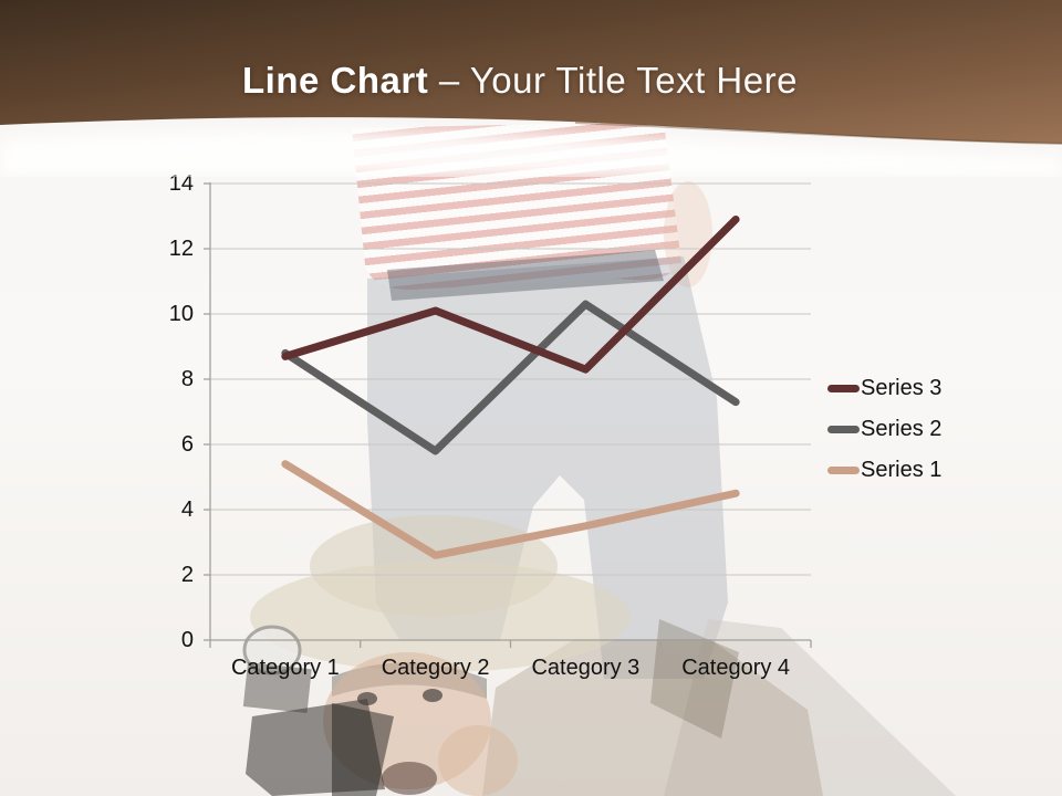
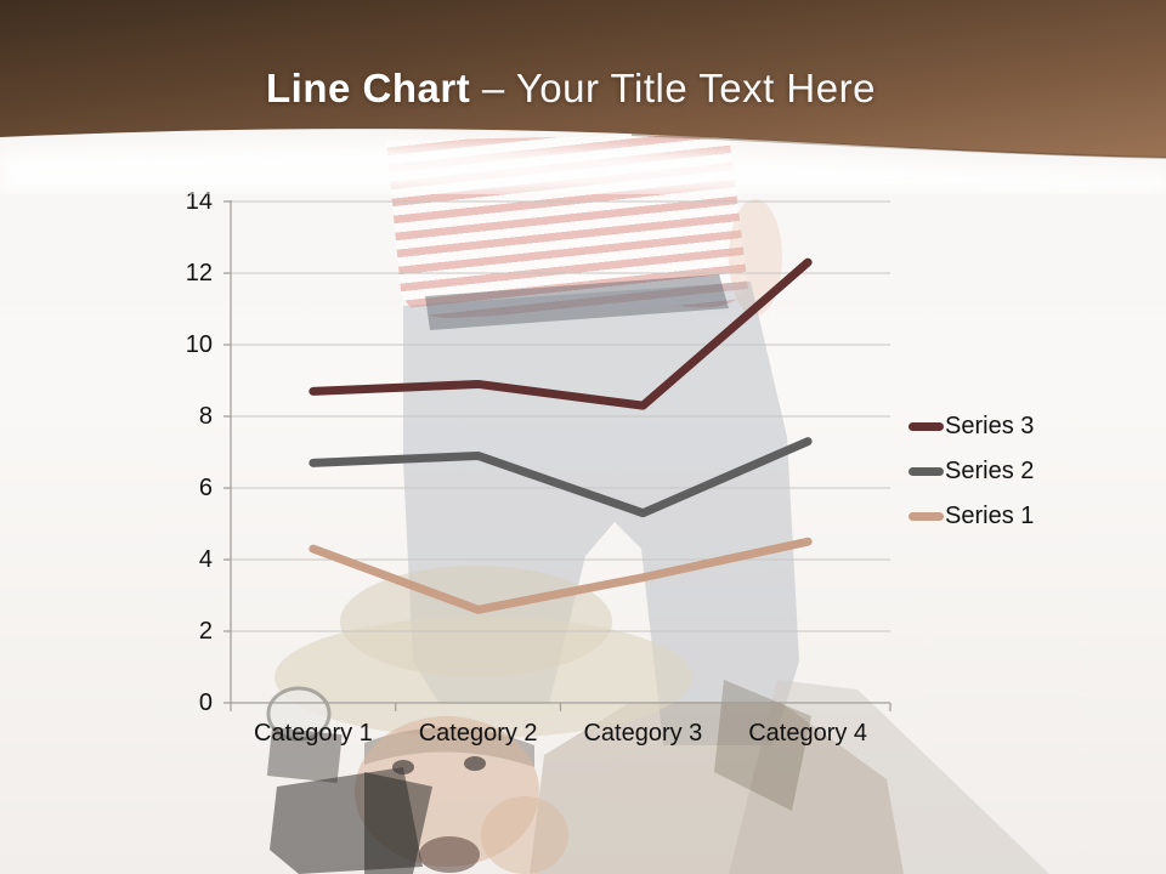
Series 2/Category 1: 8.8 -> 6.7
Series 1/Category 1: 5.4 -> 4.3
Series 3/Category 2: 10.1 -> 8.9
Series 2/Category 2: 5.8 -> 6.9
Series 2/Category 3: 10.3 -> 5.3
Series 3/Category 4: 12.9 -> 12.3
